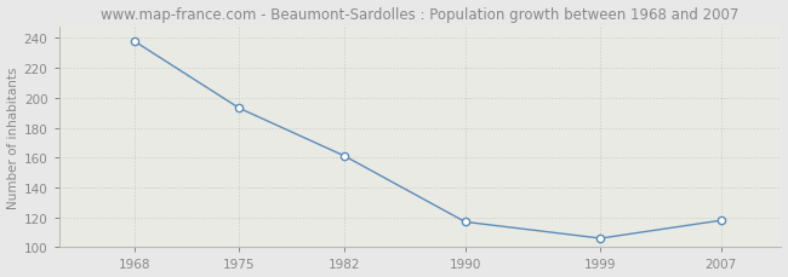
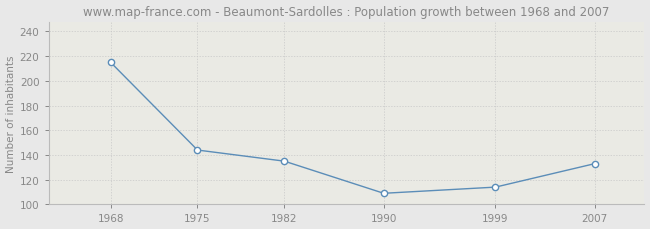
1968: 238 -> 215
1975: 193 -> 144
1982: 161 -> 135
1990: 117 -> 109
1999: 106 -> 114
2007: 118 -> 133
